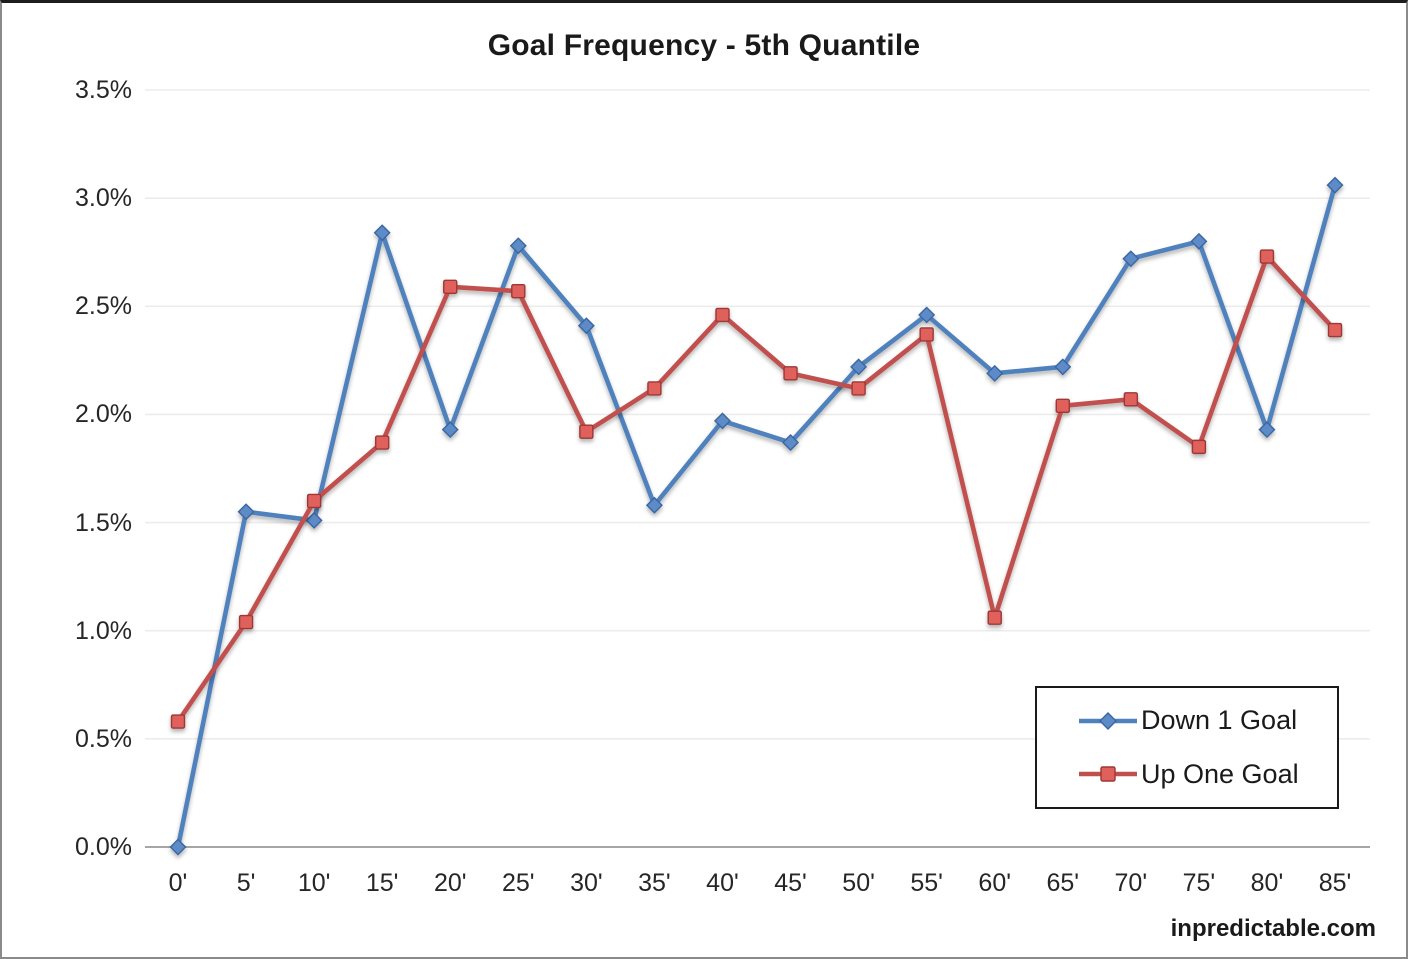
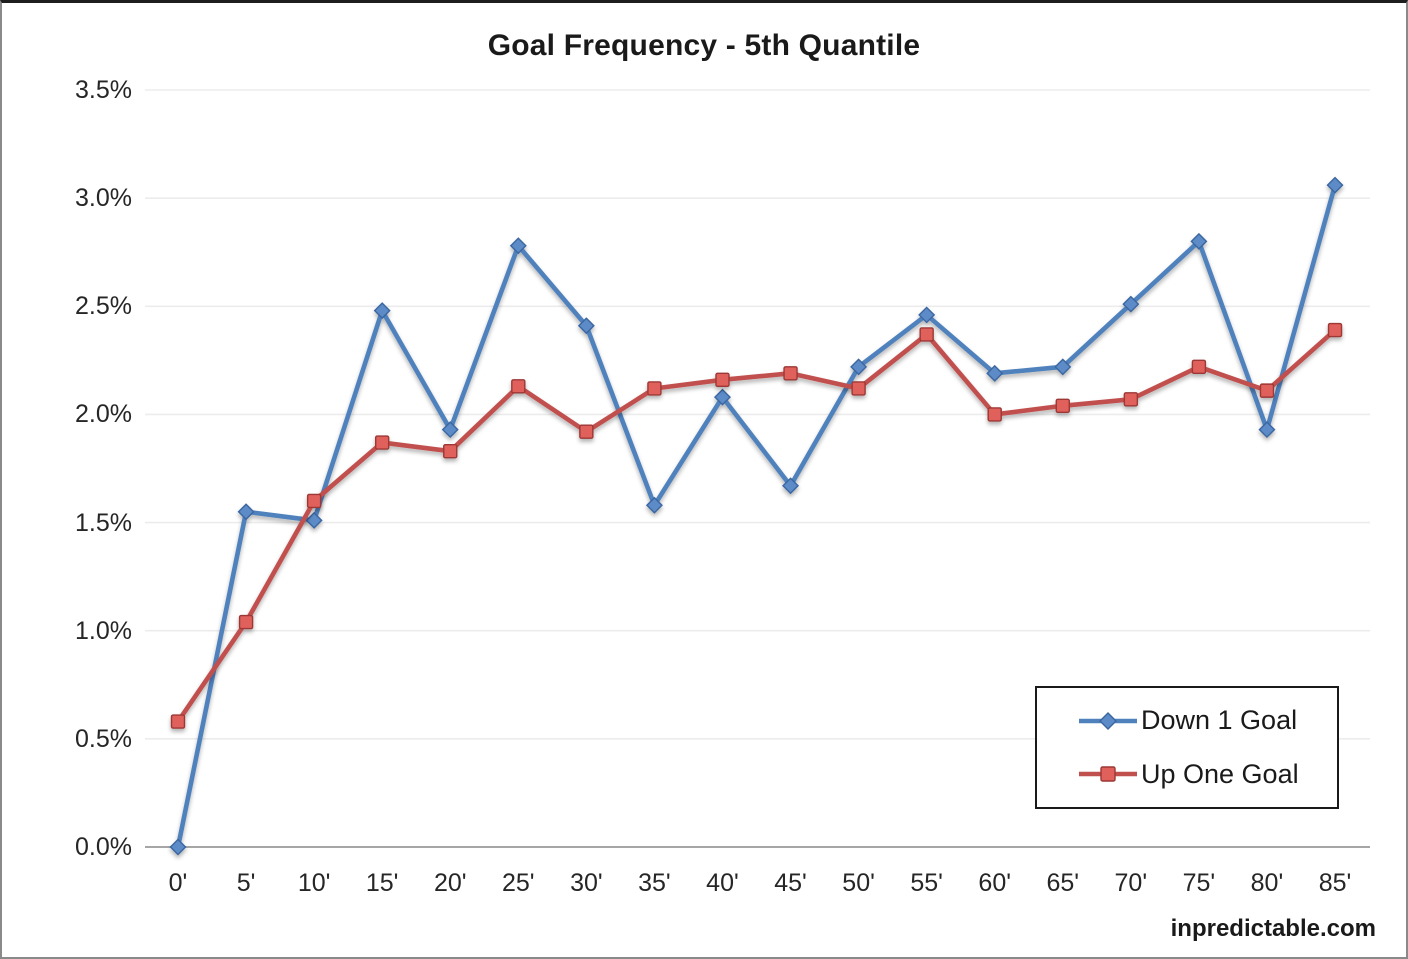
Down 1 Goal/15': 2.84% -> 2.48%
Up One Goal/20': 2.59% -> 1.83%
Up One Goal/25': 2.57% -> 2.13%
Down 1 Goal/40': 1.97% -> 2.08%
Up One Goal/40': 2.46% -> 2.16%
Down 1 Goal/45': 1.87% -> 1.67%
Up One Goal/60': 1.06% -> 2.00%
Down 1 Goal/70': 2.72% -> 2.51%
Up One Goal/75': 1.85% -> 2.22%
Up One Goal/80': 2.73% -> 2.11%
